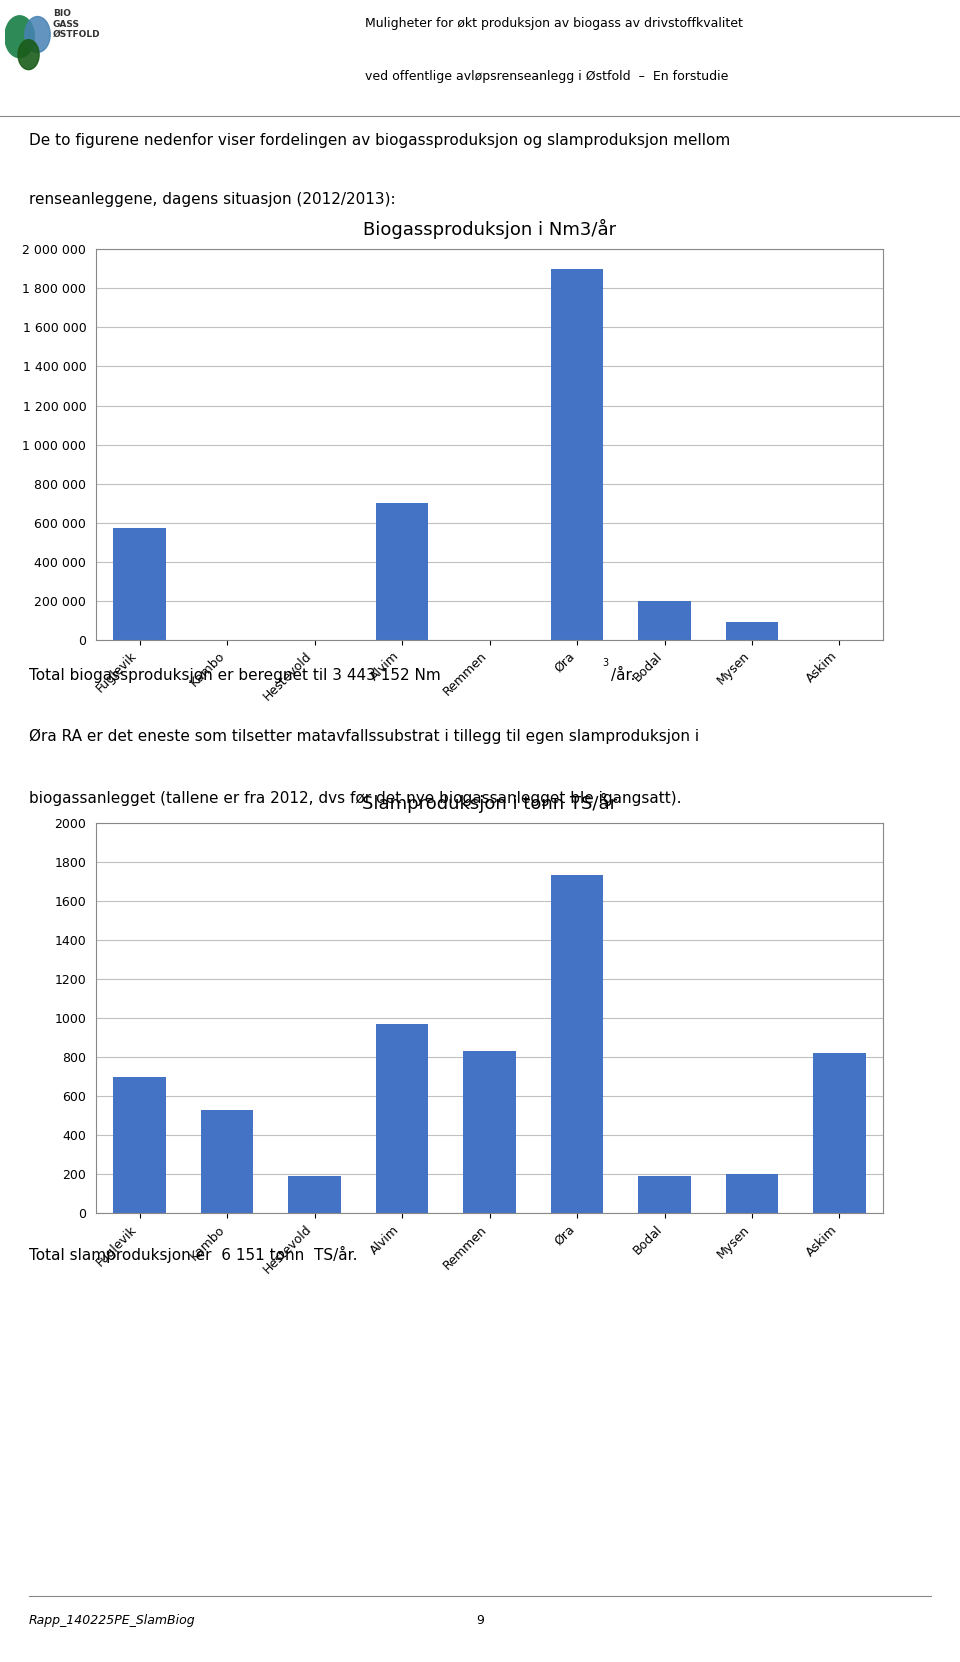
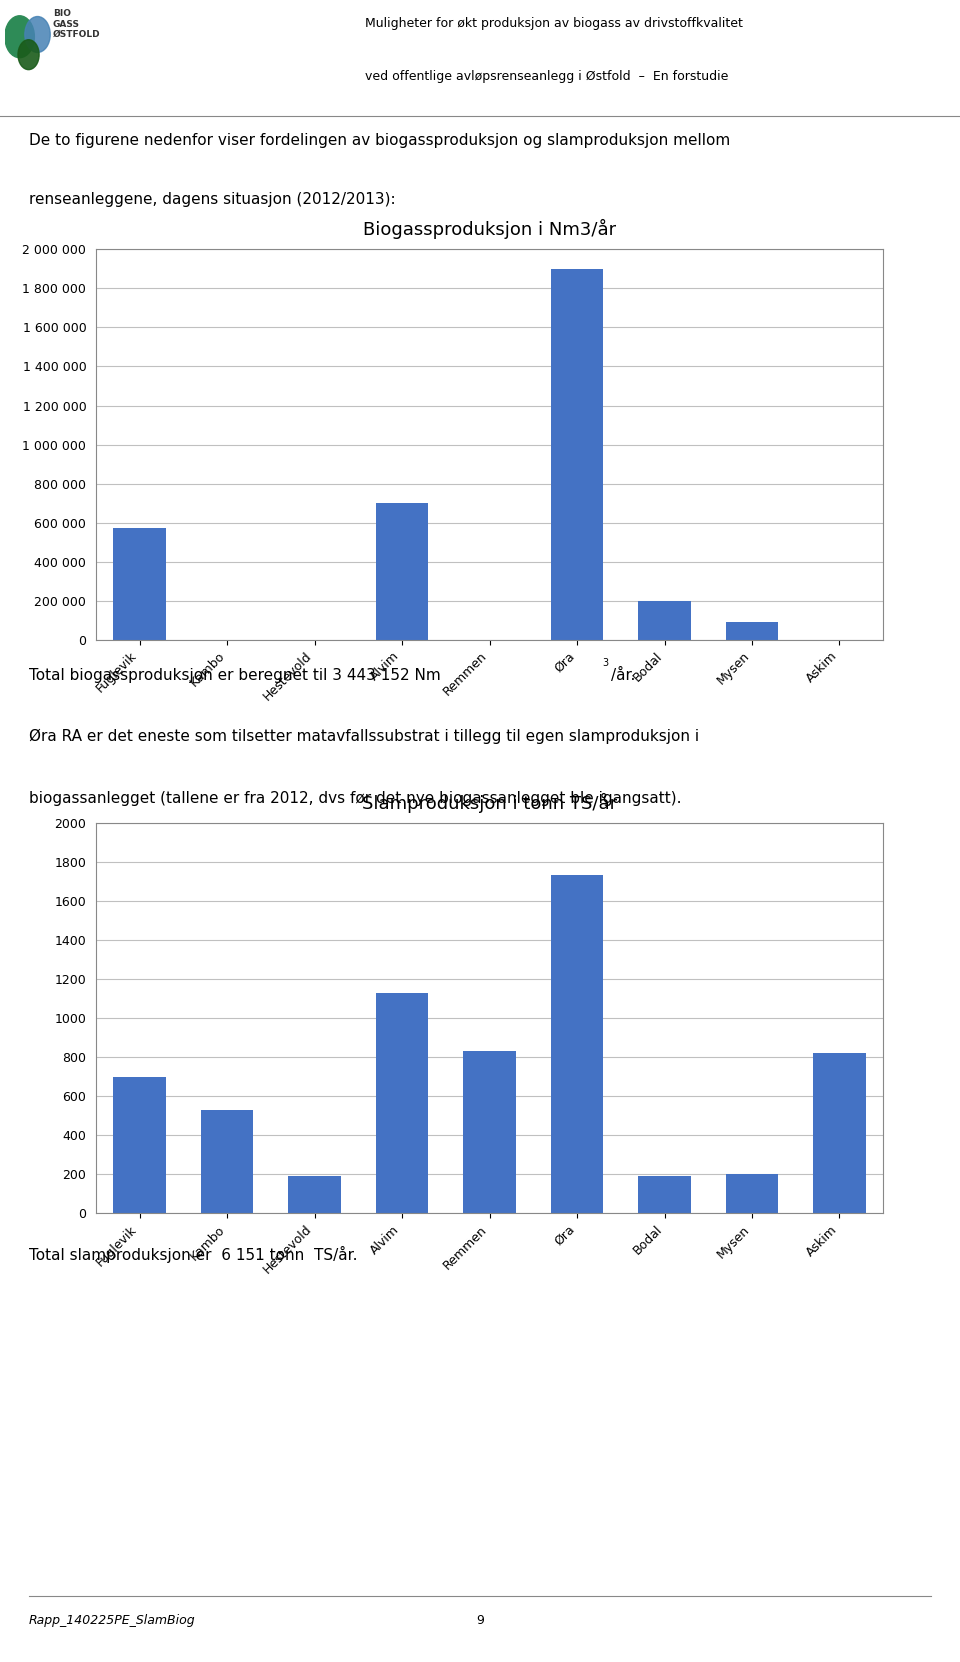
Alvim: 970 -> 1130
